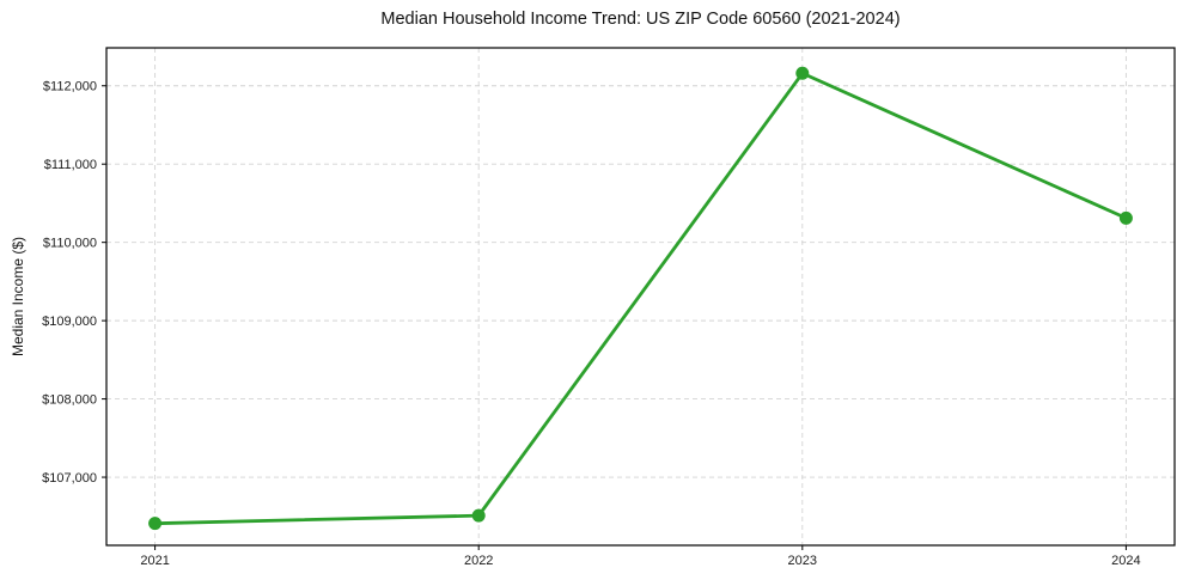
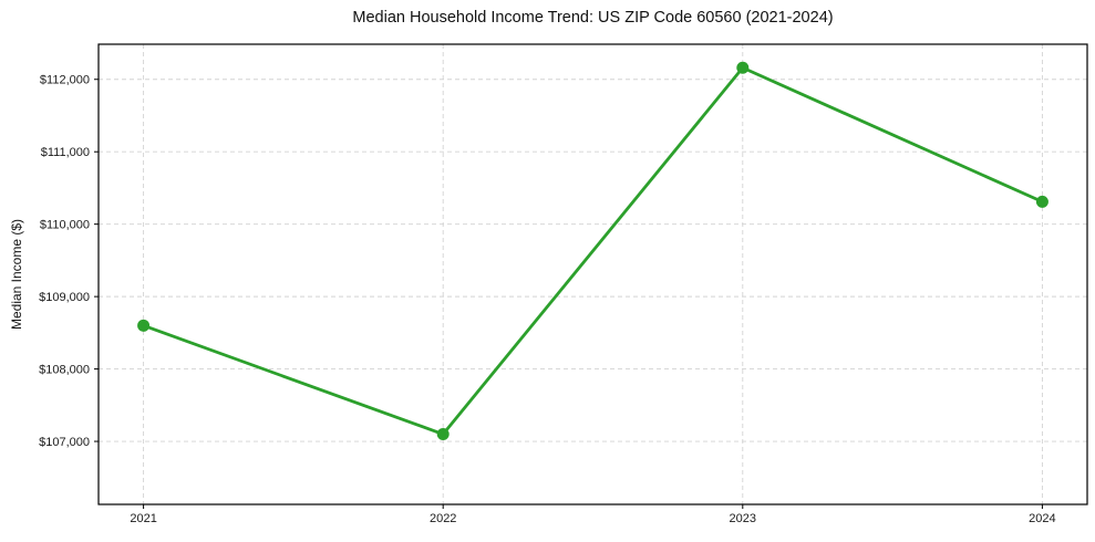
2021: $106400 -> $108600
2022: $106500 -> $107100
